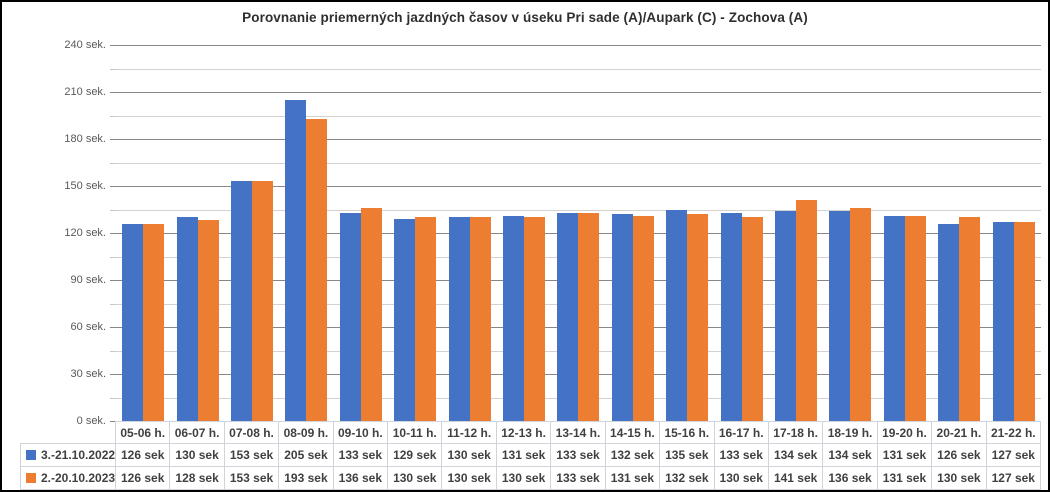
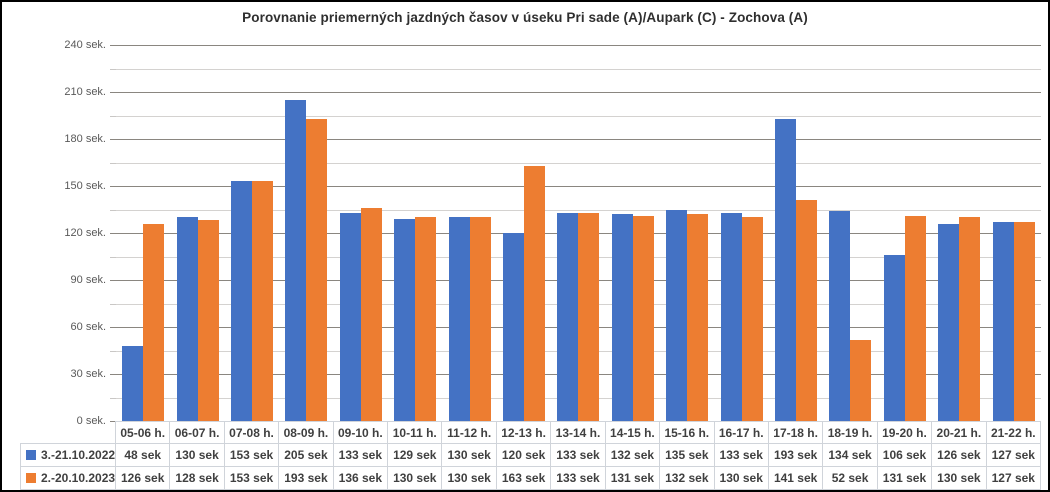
3.-21.10.2022/05-06 h.: 126 -> 48
3.-21.10.2022/12-13 h.: 131 -> 120
2.-20.10.2023/12-13 h.: 130 -> 163
3.-21.10.2022/17-18 h.: 134 -> 193
2.-20.10.2023/18-19 h.: 136 -> 52
3.-21.10.2022/19-20 h.: 131 -> 106
